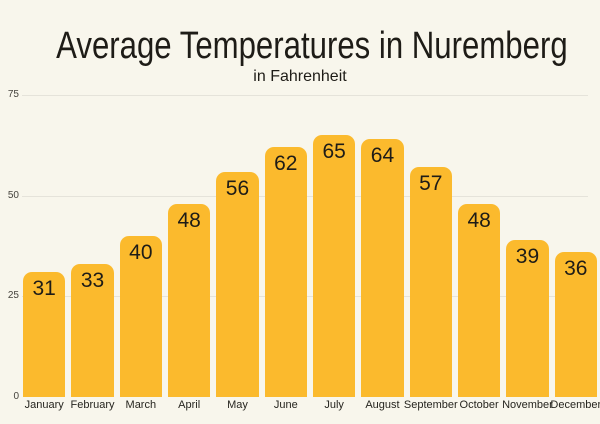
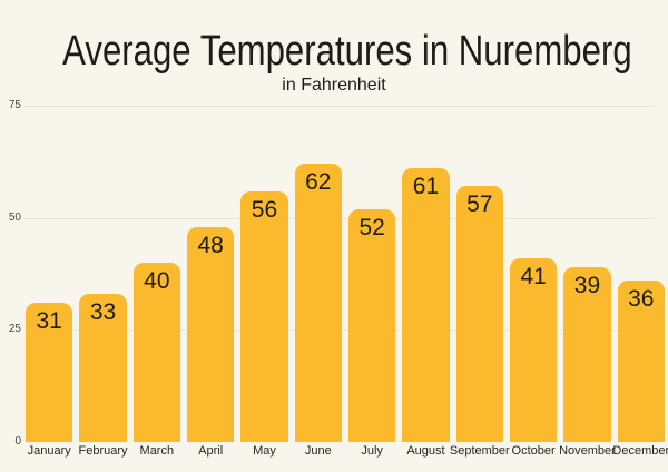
July: 65 -> 52
August: 64 -> 61
October: 48 -> 41
